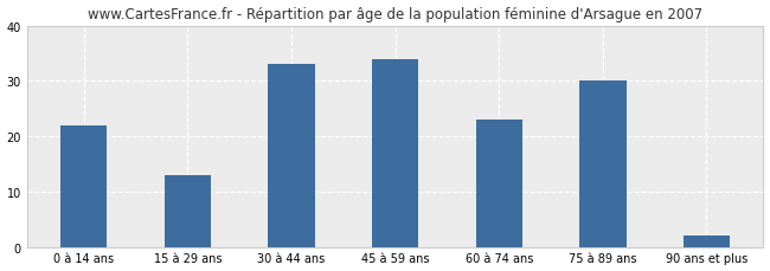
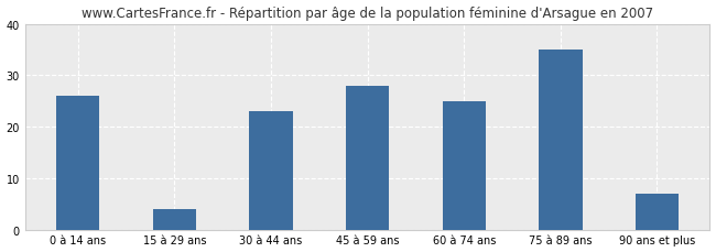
0 à 14 ans: 22 -> 26
15 à 29 ans: 13 -> 4
30 à 44 ans: 33 -> 23
45 à 59 ans: 34 -> 28
60 à 74 ans: 23 -> 25
75 à 89 ans: 30 -> 35
90 ans et plus: 2 -> 7
